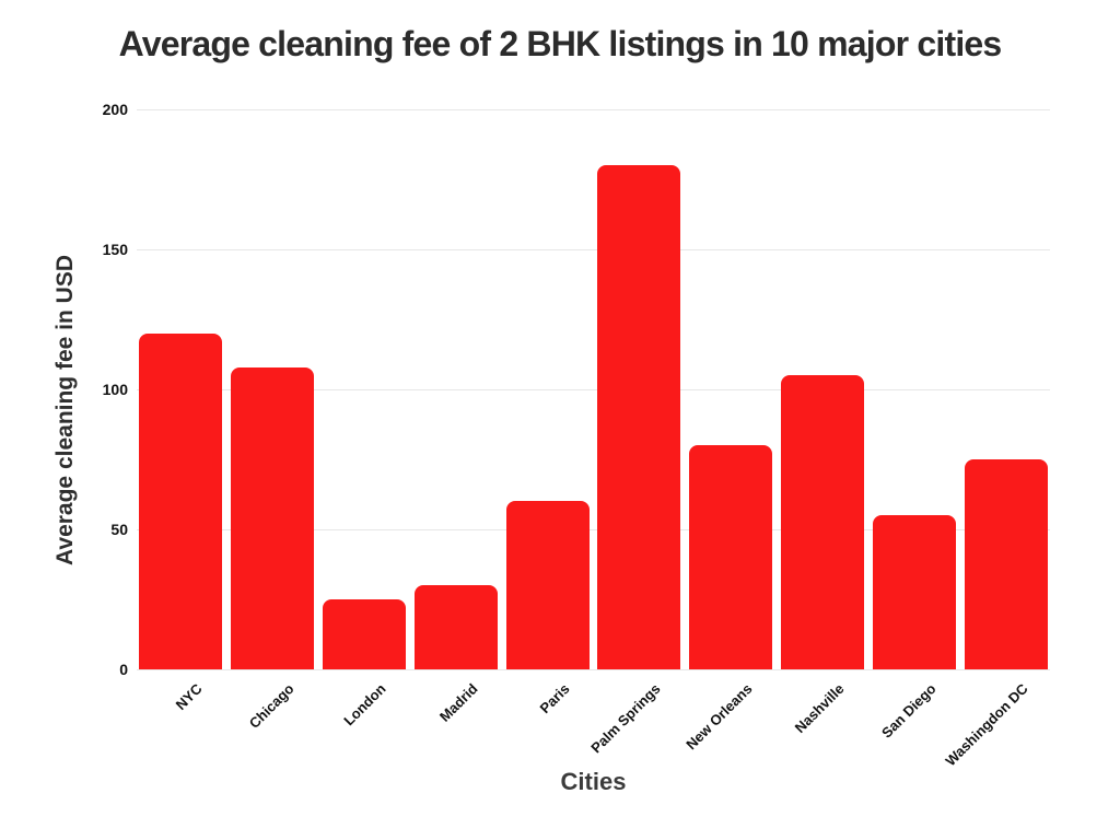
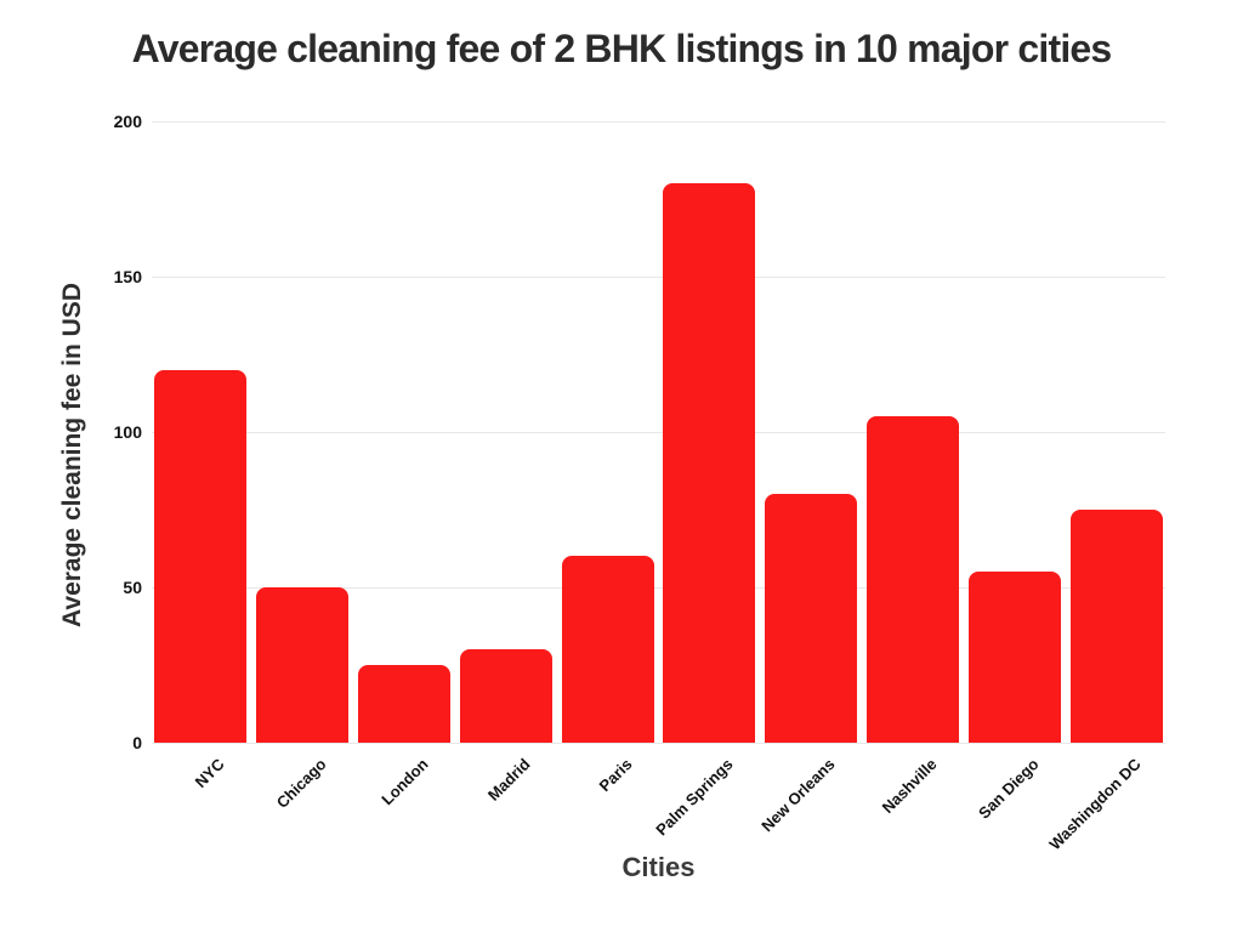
Chicago: 108 -> 50
